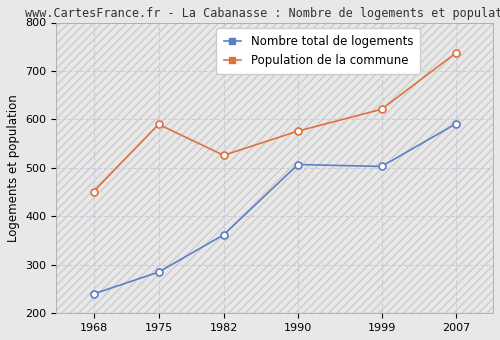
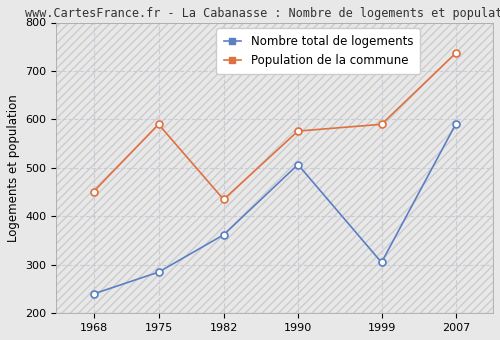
Population de la commune/1982: 526 -> 435
Nombre total de logements/1999: 503 -> 305
Population de la commune/1999: 621 -> 590
